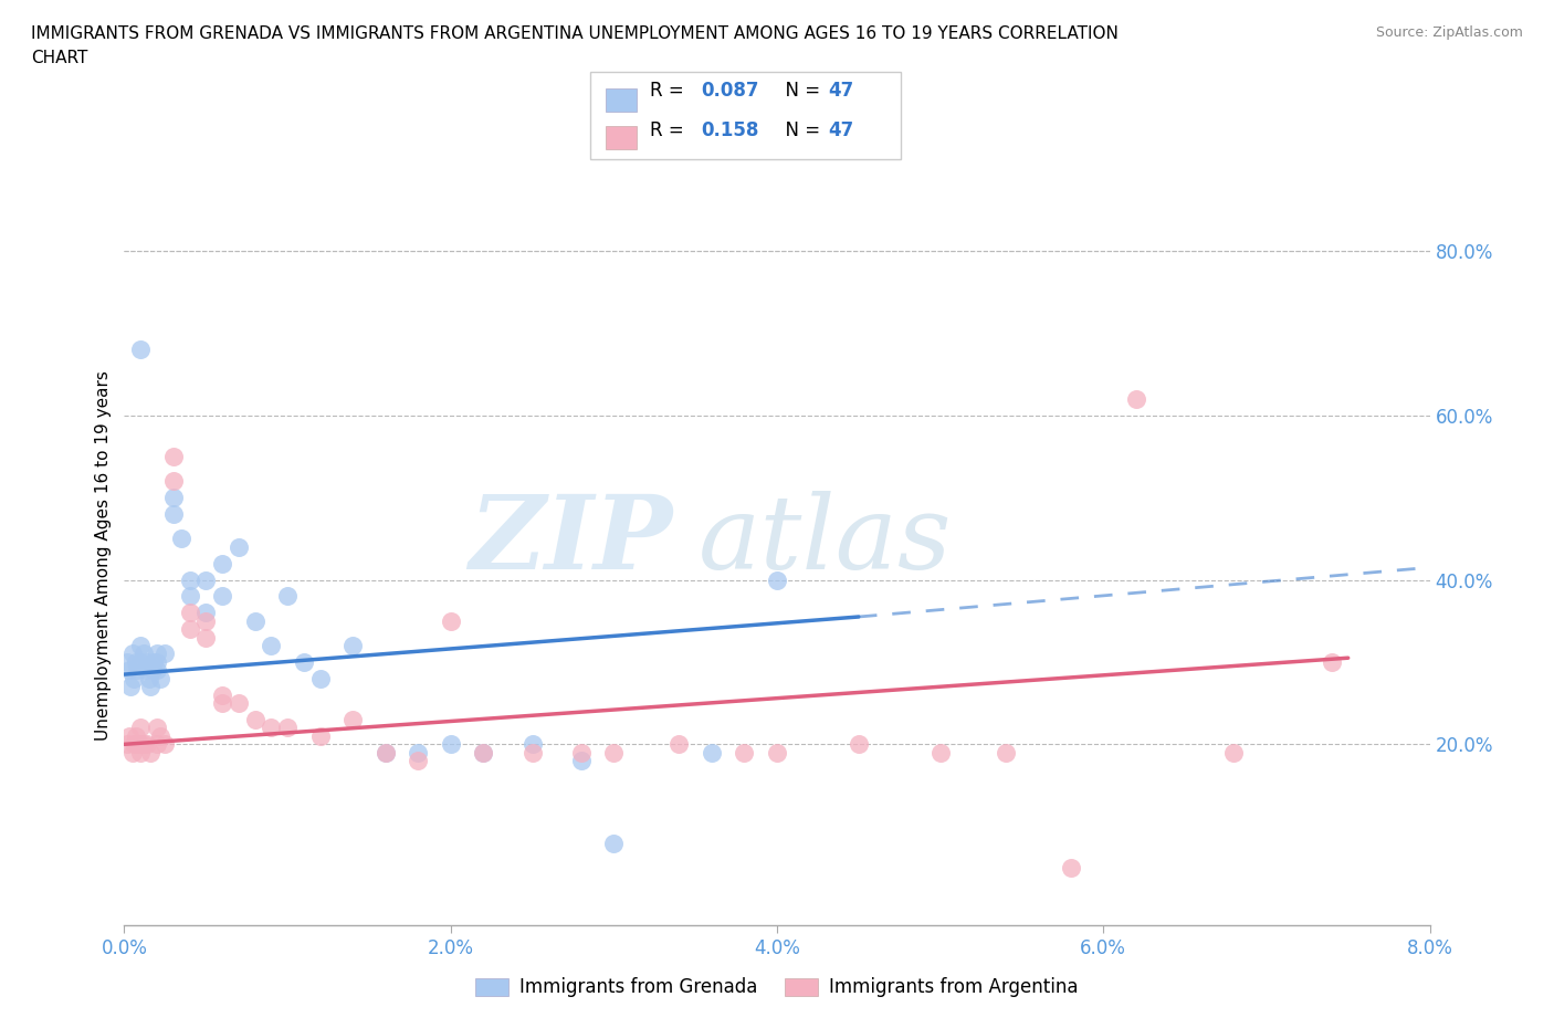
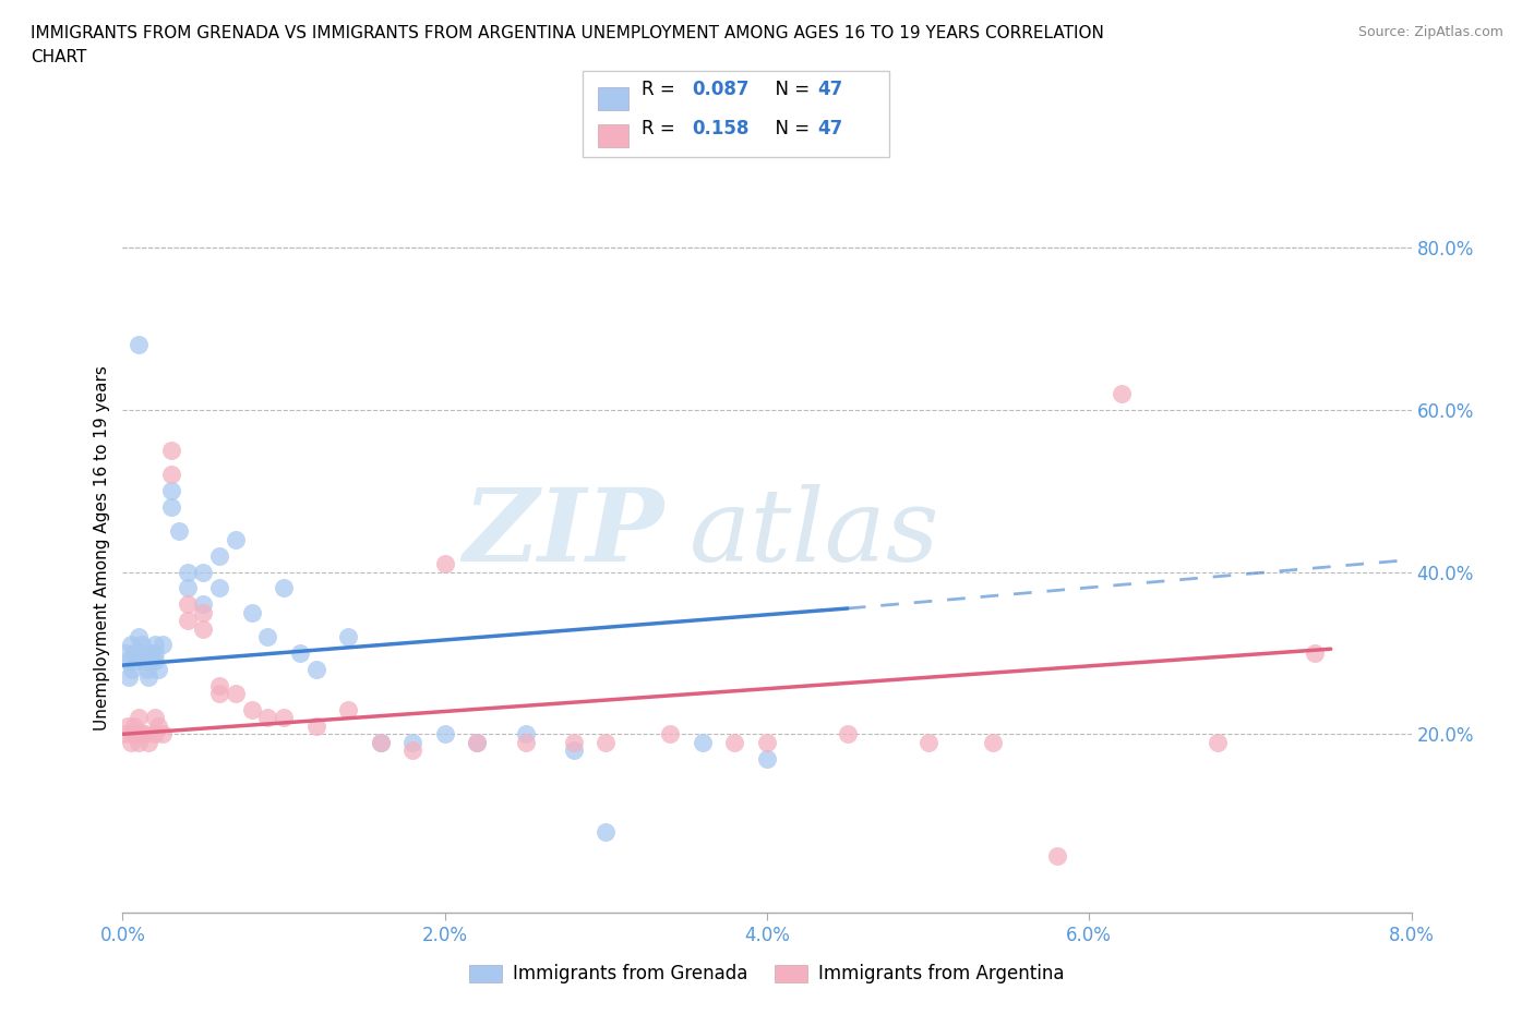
Immigrants from Argentina/2.0%: 35% -> 41%
Immigrants from Grenada/4.0%: 40% -> 17%
